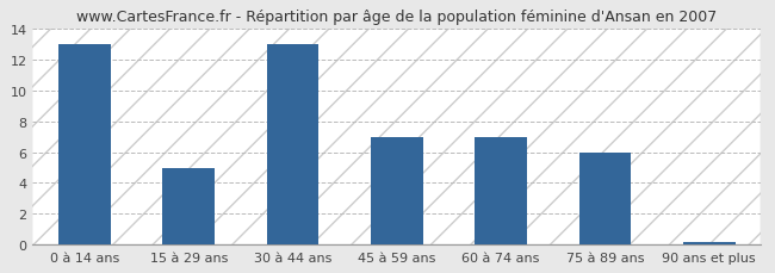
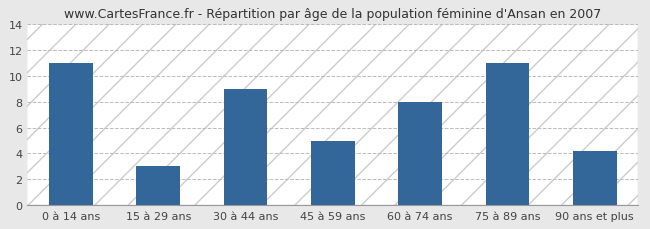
0 à 14 ans: 13.0 -> 11.0
15 à 29 ans: 5.0 -> 3.0
30 à 44 ans: 13.0 -> 9.0
45 à 59 ans: 7.0 -> 5.0
60 à 74 ans: 7.0 -> 8.0
75 à 89 ans: 6.0 -> 11.0
90 ans et plus: 0.1 -> 4.2
